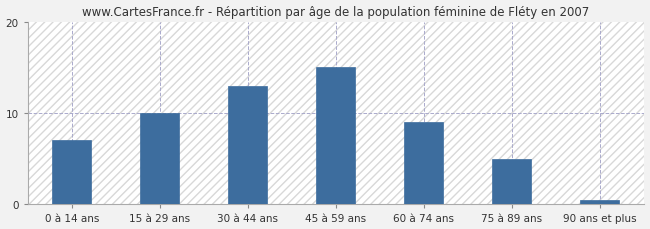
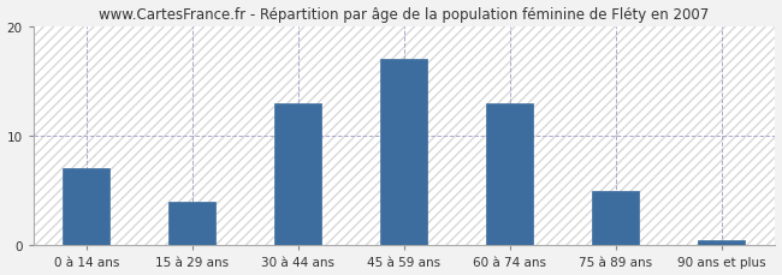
15 à 29 ans: 10.0 -> 4.0
45 à 59 ans: 15.0 -> 17.0
60 à 74 ans: 9.0 -> 13.0
